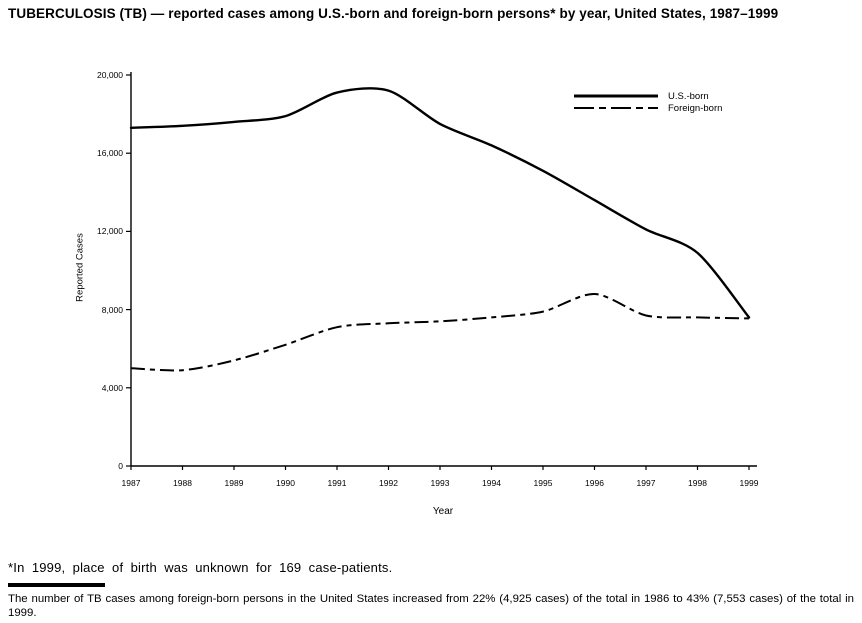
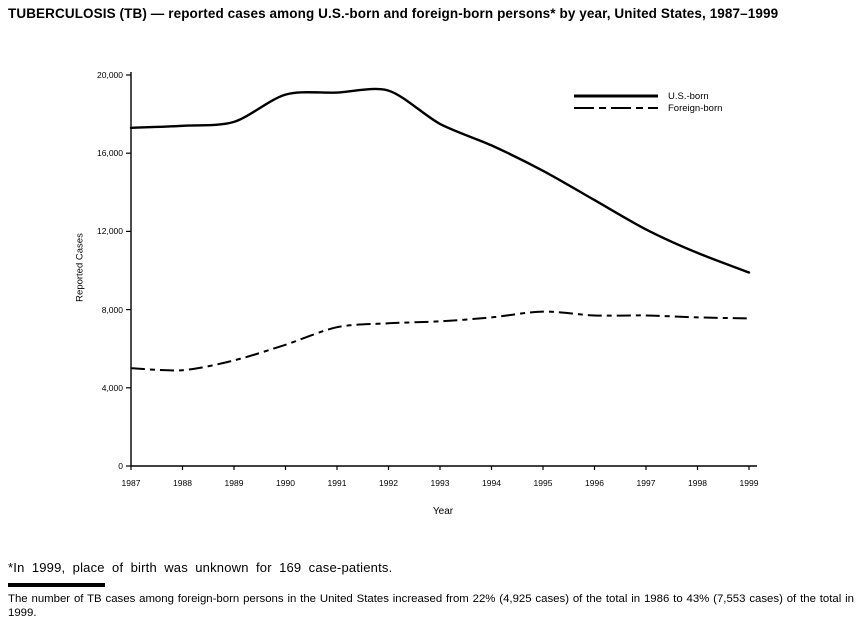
U.S.-born/1990: 17900 -> 19000
Foreign-born/1996: 8800 -> 7700
U.S.-born/1999: 7600 -> 9900
